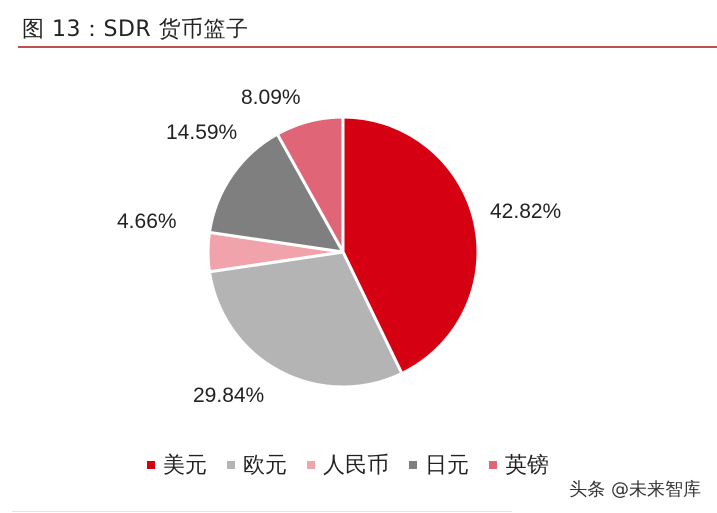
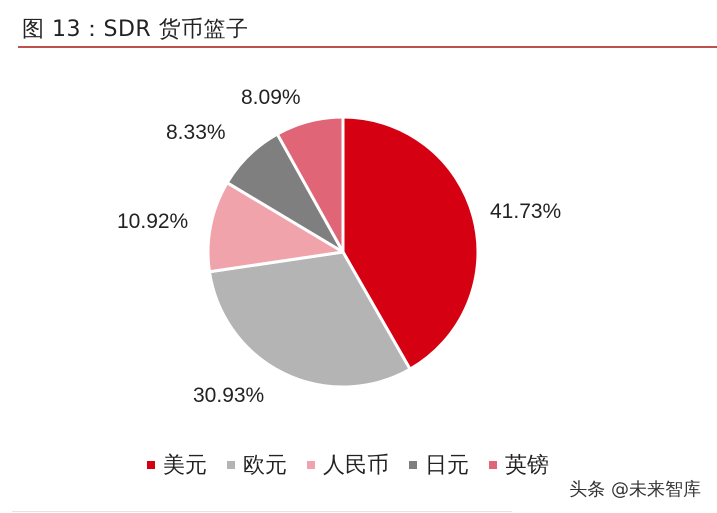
美元: 42.82% -> 41.73%
欧元: 29.84% -> 30.93%
人民币: 4.66% -> 10.92%
日元: 14.59% -> 8.33%
